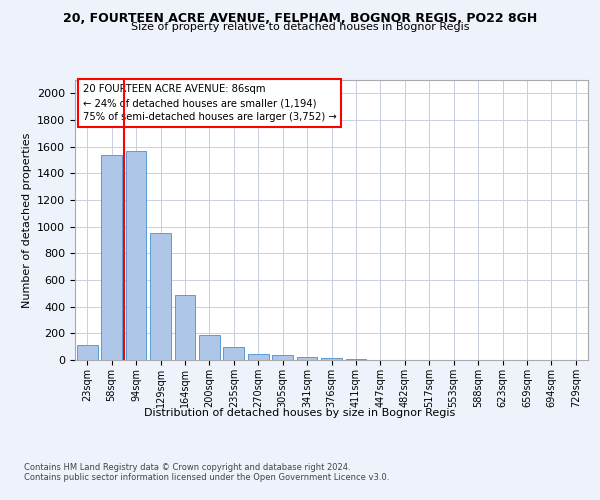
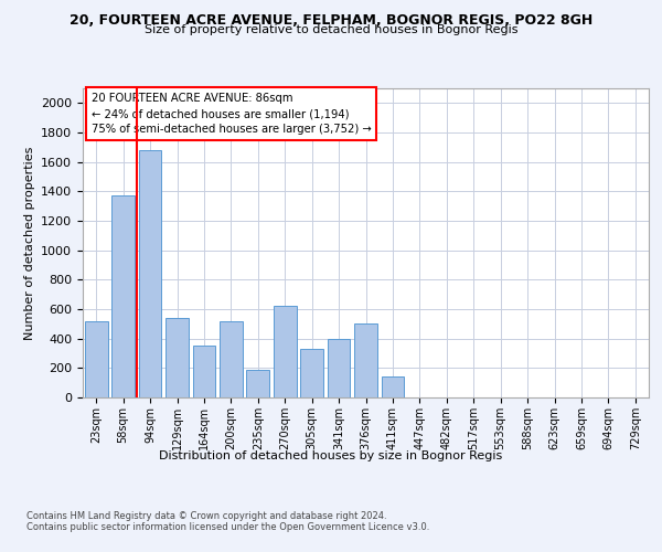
23sqm: 110 -> 520
58sqm: 1540 -> 1370
94sqm: 1570 -> 1680
129sqm: 950 -> 540
164sqm: 490 -> 350
200sqm: 190 -> 520
235sqm: 100 -> 190
270sqm: 40 -> 620
305sqm: 40 -> 330
341sqm: 20 -> 400
376sqm: 20 -> 500
411sqm: 0 -> 140
